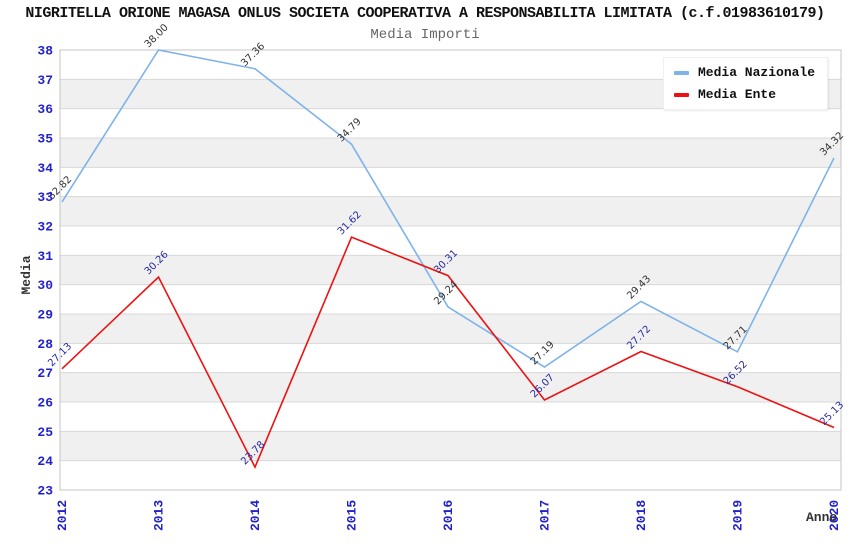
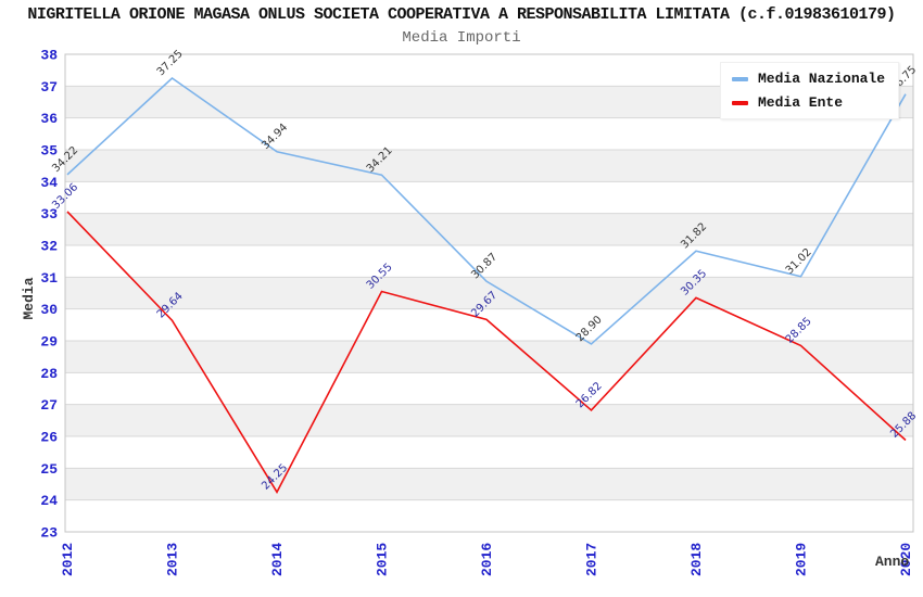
Media Nazionale/2012: 32.82 -> 34.22
Media Ente/2012: 27.13 -> 33.06
Media Nazionale/2013: 38.00 -> 37.25
Media Ente/2013: 30.26 -> 29.64
Media Nazionale/2014: 37.36 -> 34.94
Media Ente/2014: 23.78 -> 24.25
Media Nazionale/2015: 34.79 -> 34.21
Media Ente/2015: 31.62 -> 30.55
Media Nazionale/2016: 29.24 -> 30.87
Media Ente/2016: 30.31 -> 29.67
Media Nazionale/2017: 27.19 -> 28.90
Media Ente/2017: 26.07 -> 26.82
Media Nazionale/2018: 29.43 -> 31.82
Media Ente/2018: 27.72 -> 30.35
Media Nazionale/2019: 27.71 -> 31.02
Media Ente/2019: 26.52 -> 28.85
Media Nazionale/2020: 34.32 -> 36.75
Media Ente/2020: 25.13 -> 25.88
